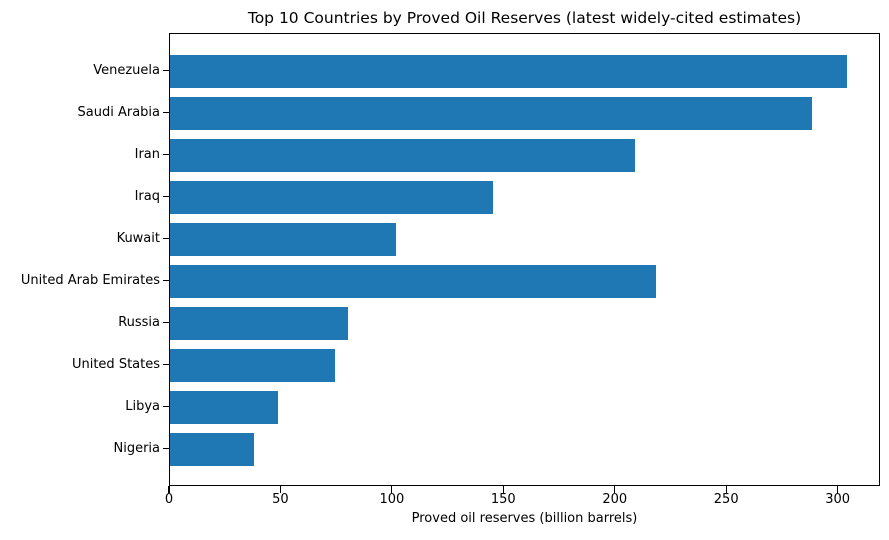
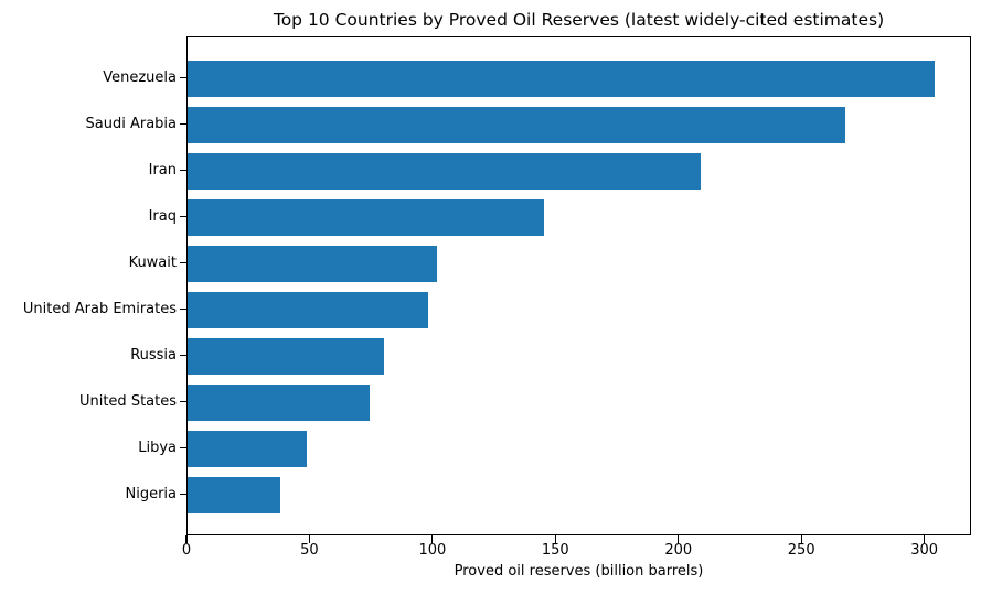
Saudi Arabia: 288 -> 267
United Arab Emirates: 218 -> 98
